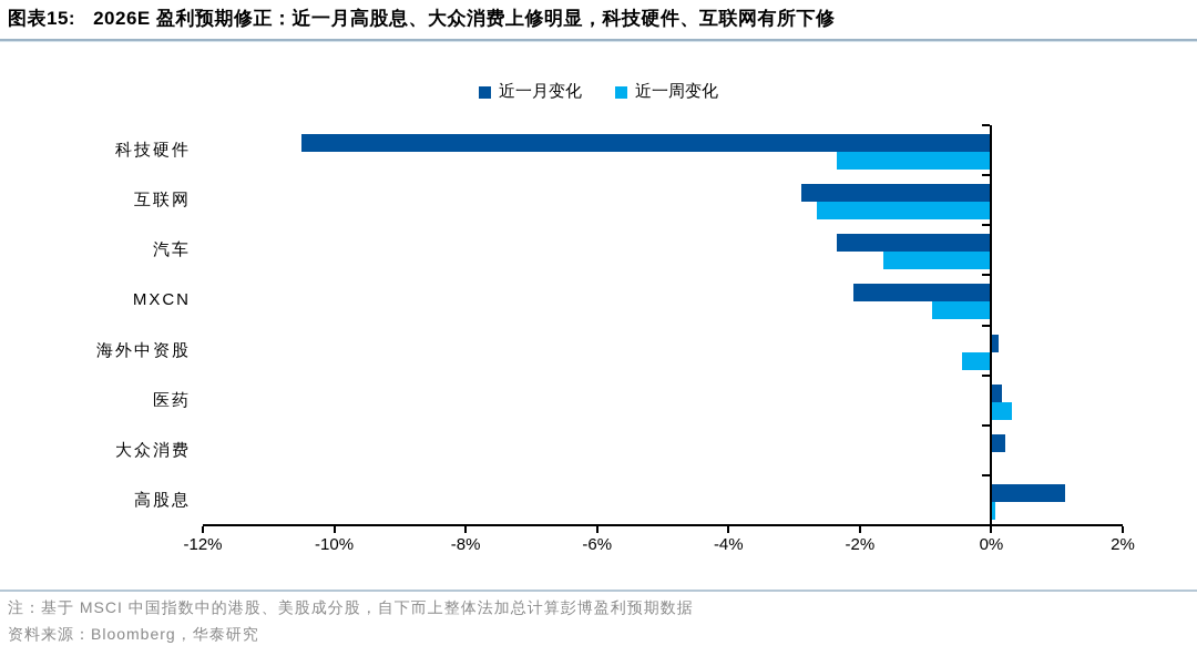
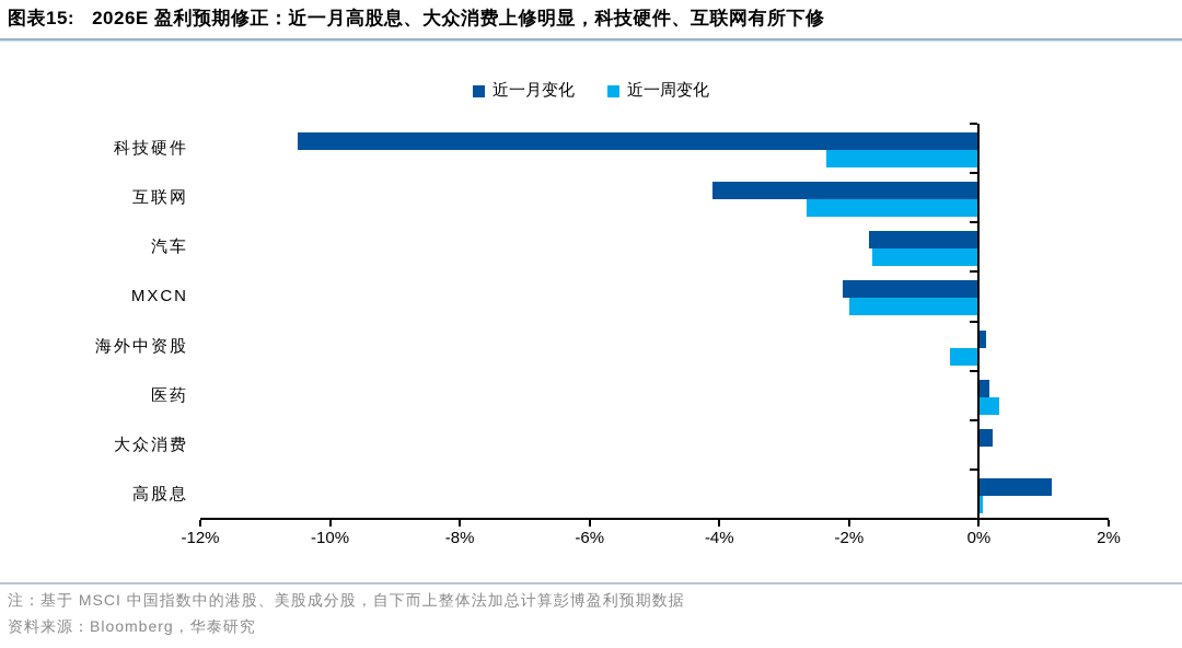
近一月变化/互联网: -2.9% -> -4.1%
近一月变化/汽车: -2.4% -> -1.7%
近一周变化/MXCN: -0.9% -> -2.0%
